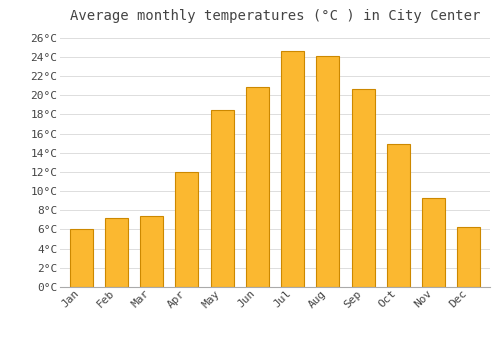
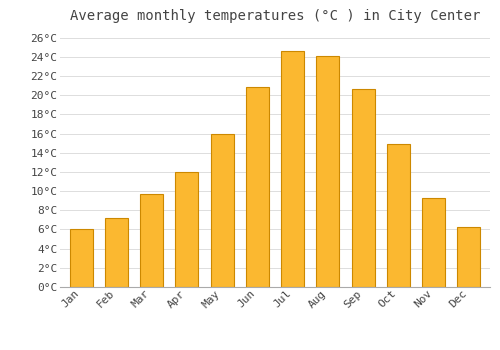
Mar: 7.4°C -> 9.7°C
May: 18.4°C -> 16.0°C
